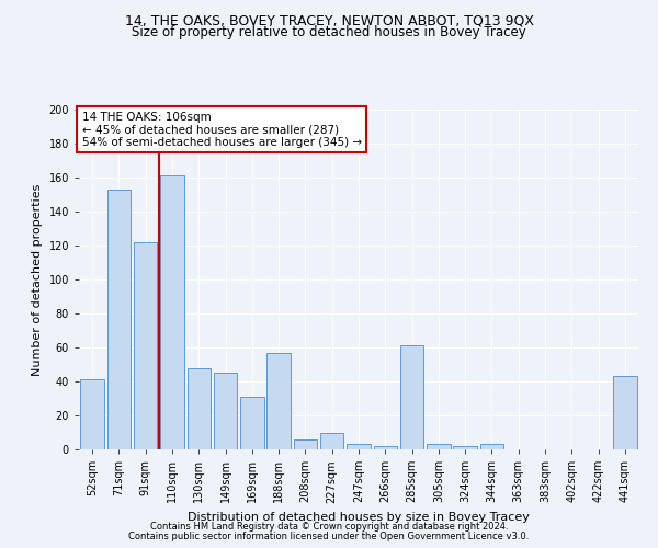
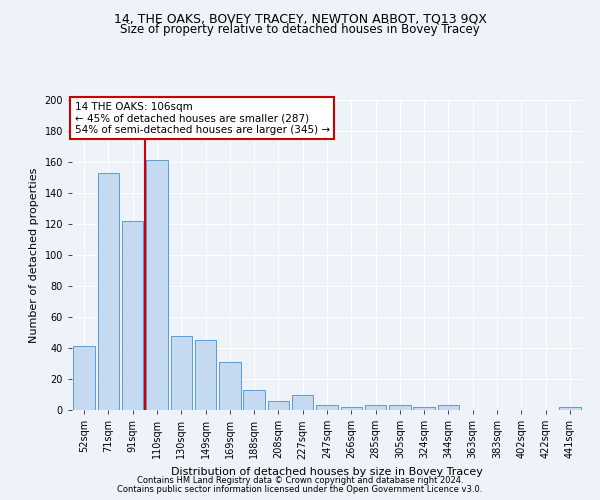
188sqm: 57 -> 13
285sqm: 61 -> 3
441sqm: 43 -> 2
